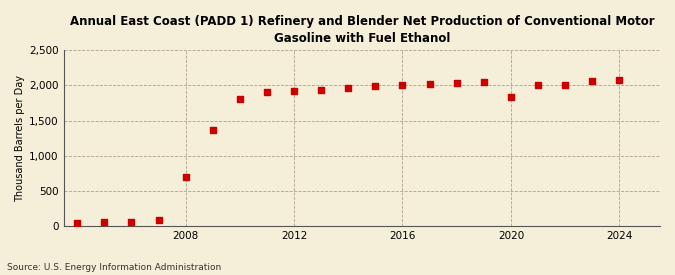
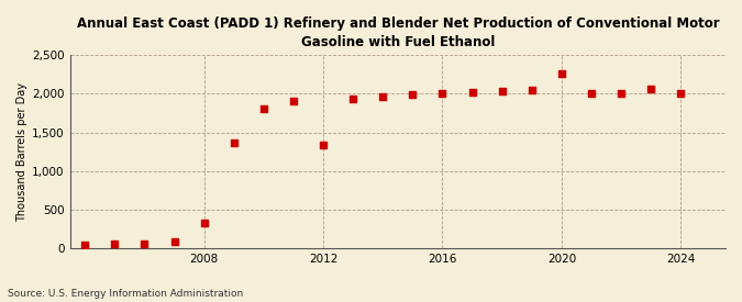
2008: 700 -> 320
2012: 1,920 -> 1,340
2020: 1,840 -> 2,260
2024: 2,080 -> 2,000
